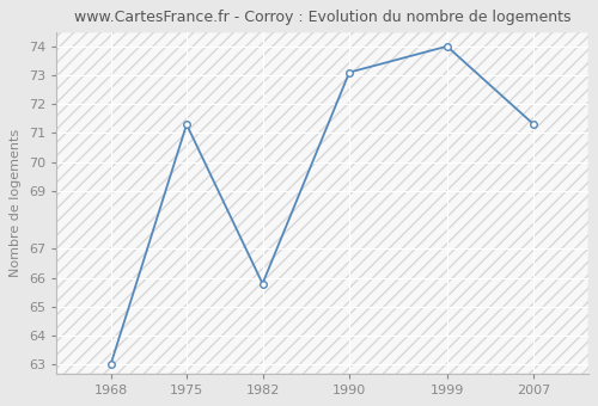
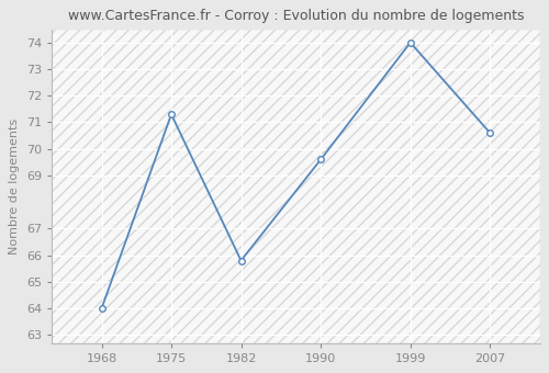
1968: 63.0 -> 64.0
1990: 73.1 -> 69.6
2007: 71.3 -> 70.6
